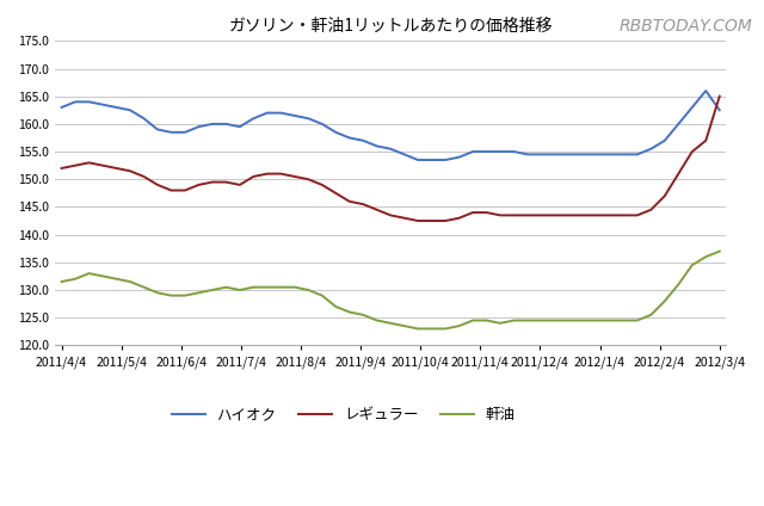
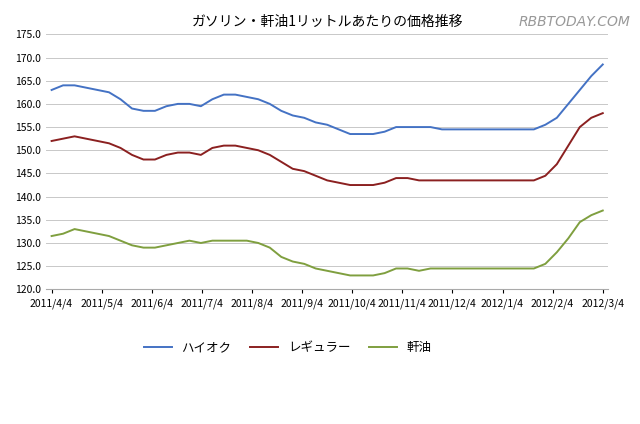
ハイオク/2012/3/4: 162.5 -> 168.5
レギュラー/2012/3/4: 165.0 -> 158.0
